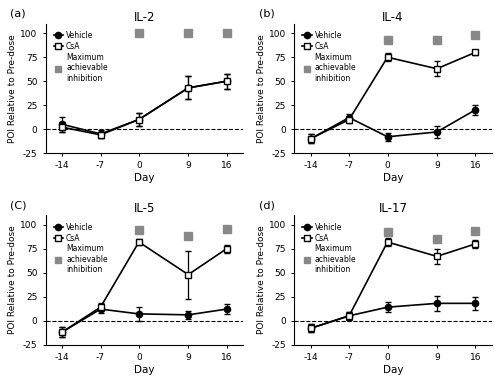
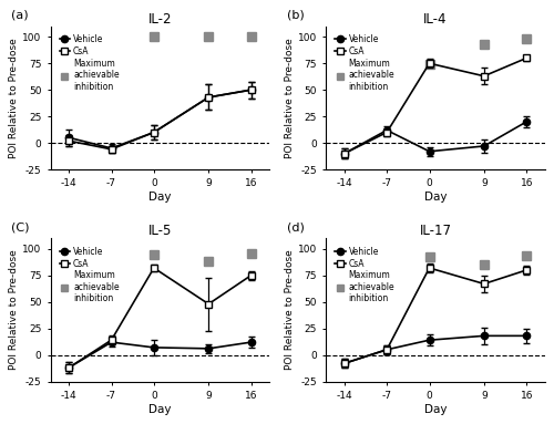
IL-4/Maximum achievable inhibition/0: 93 -> 74
